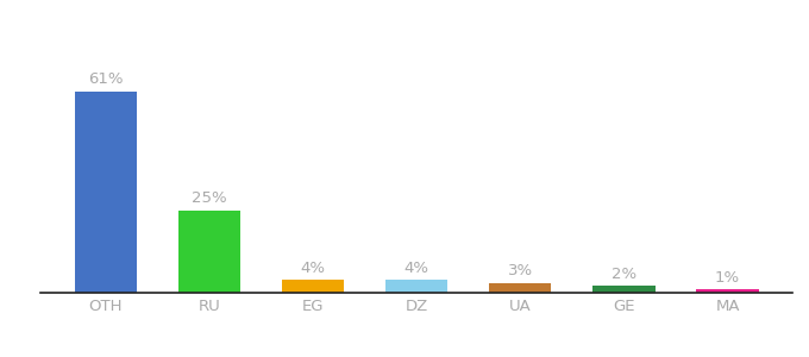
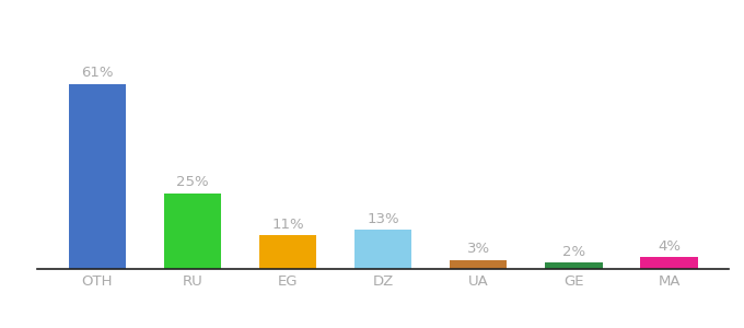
EG: 4% -> 11%
DZ: 4% -> 13%
MA: 1% -> 4%
